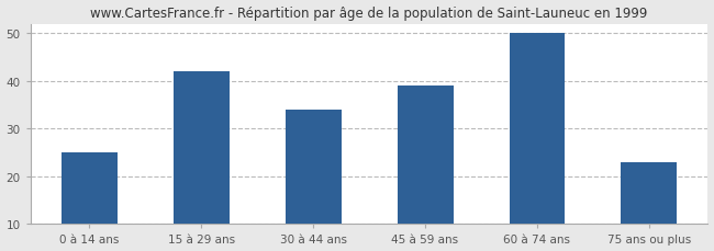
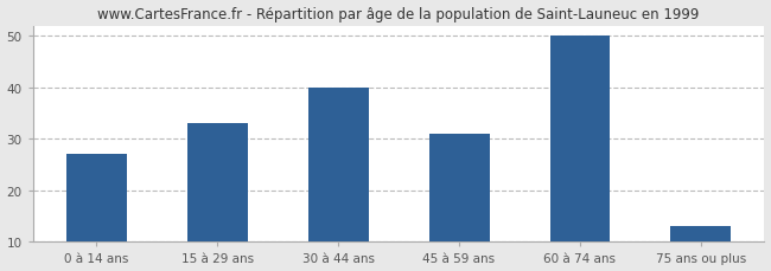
0 à 14 ans: 25 -> 27
15 à 29 ans: 42 -> 33
30 à 44 ans: 34 -> 40
45 à 59 ans: 39 -> 31
75 ans ou plus: 23 -> 13
